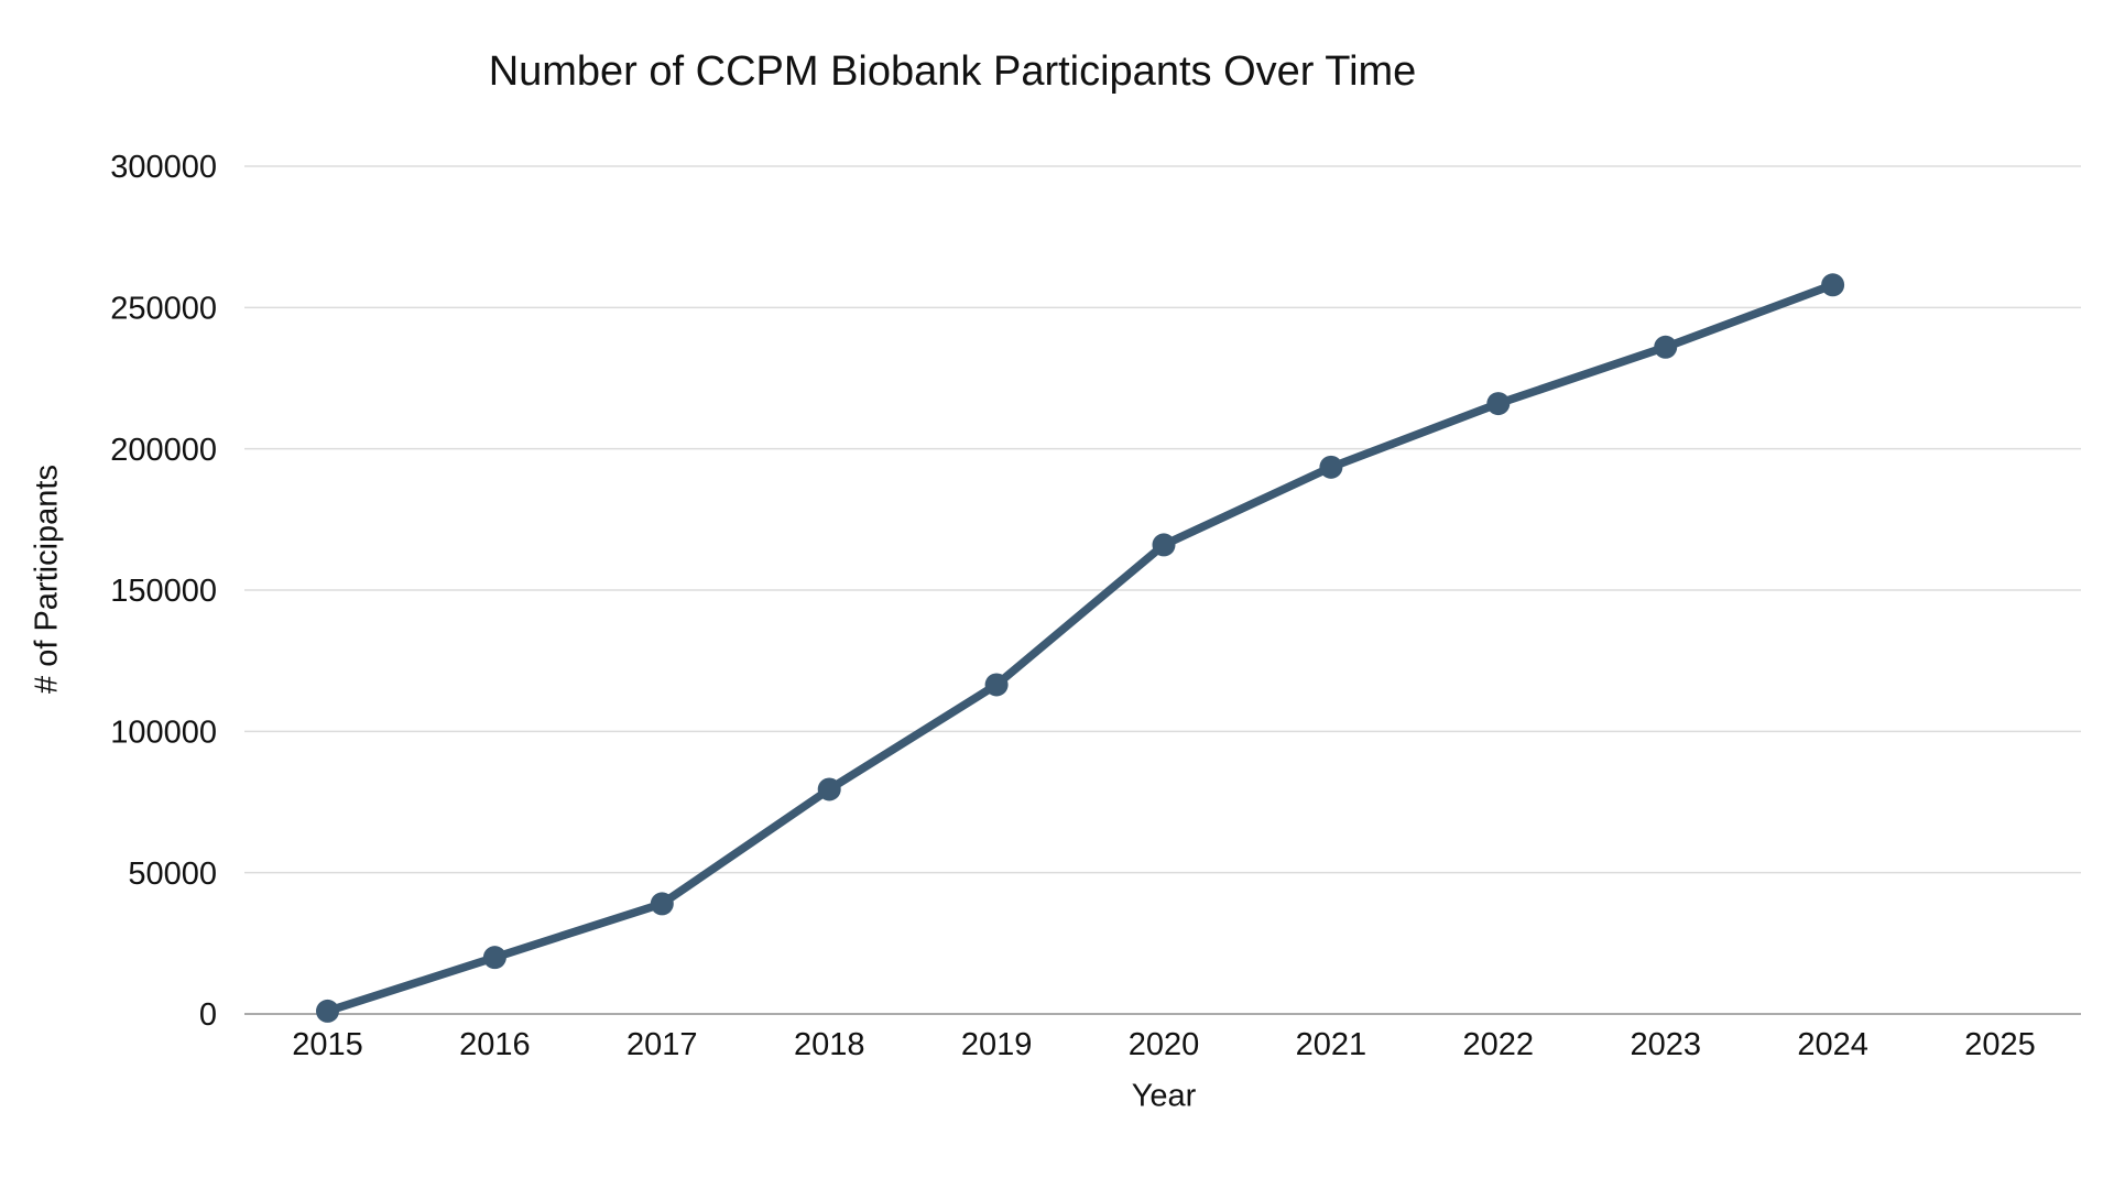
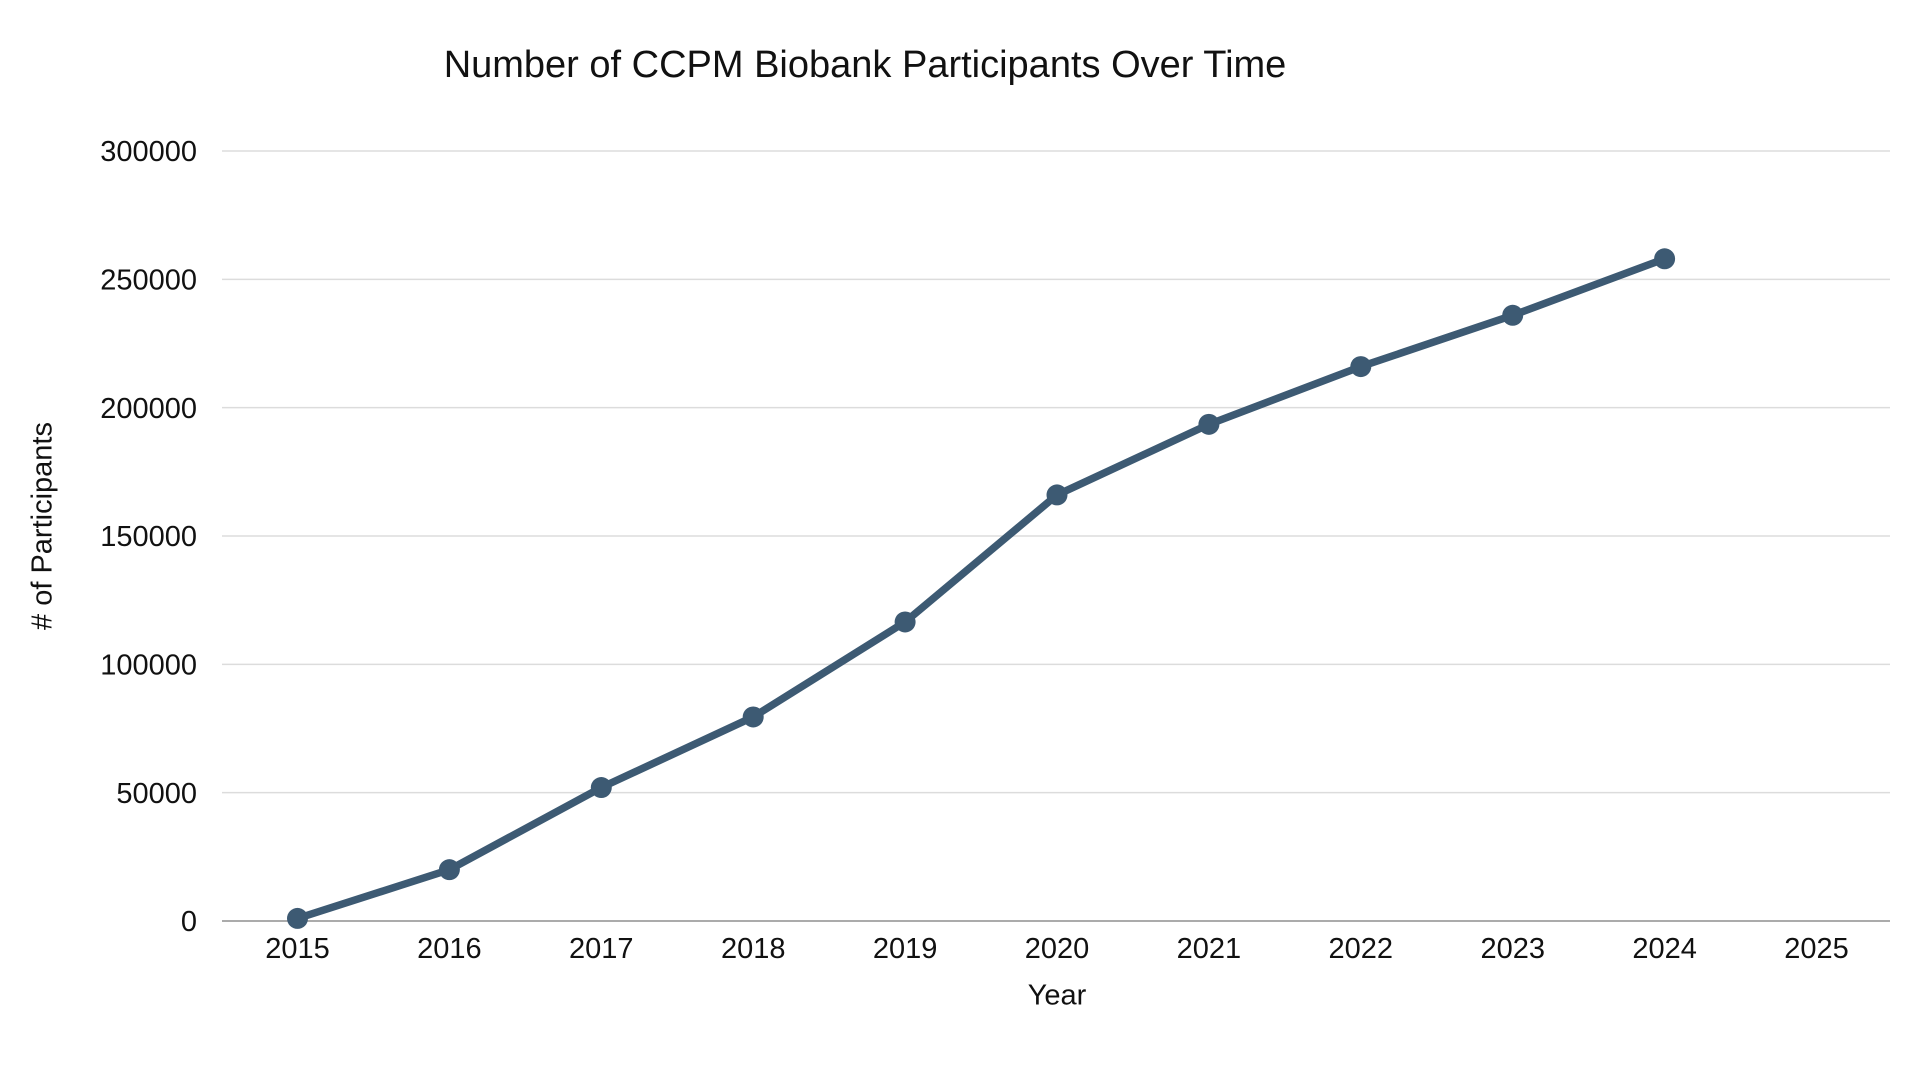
2017: 39000 -> 52000
